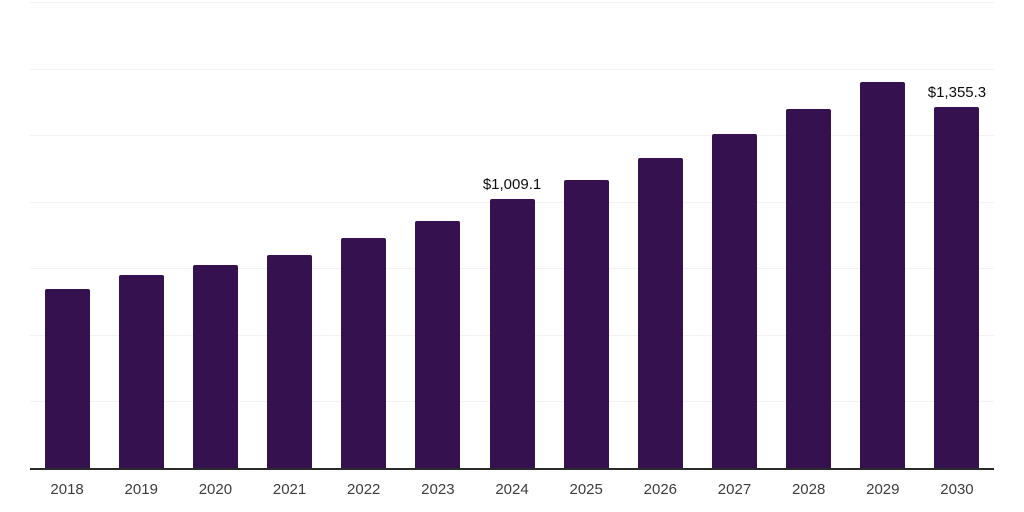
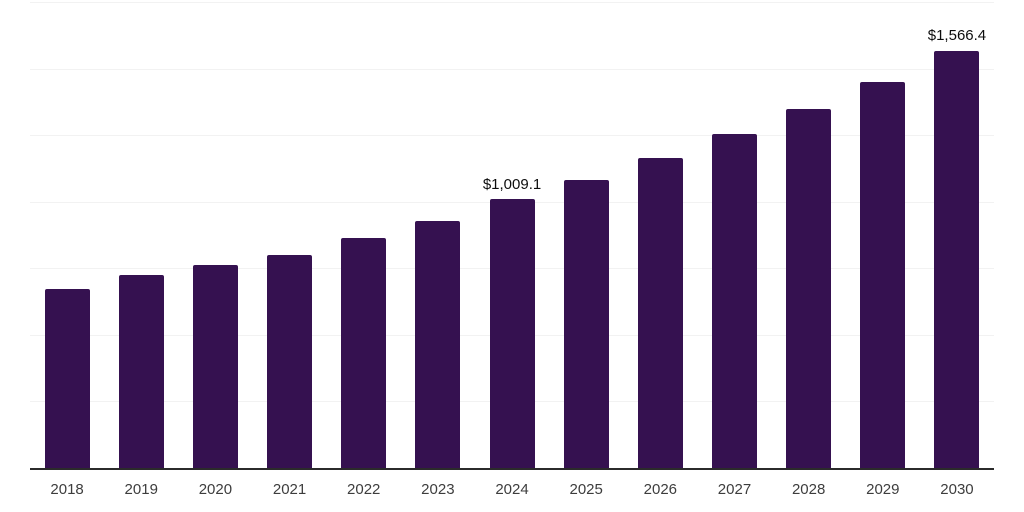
2030: $1,355.3 -> $1,566.4
